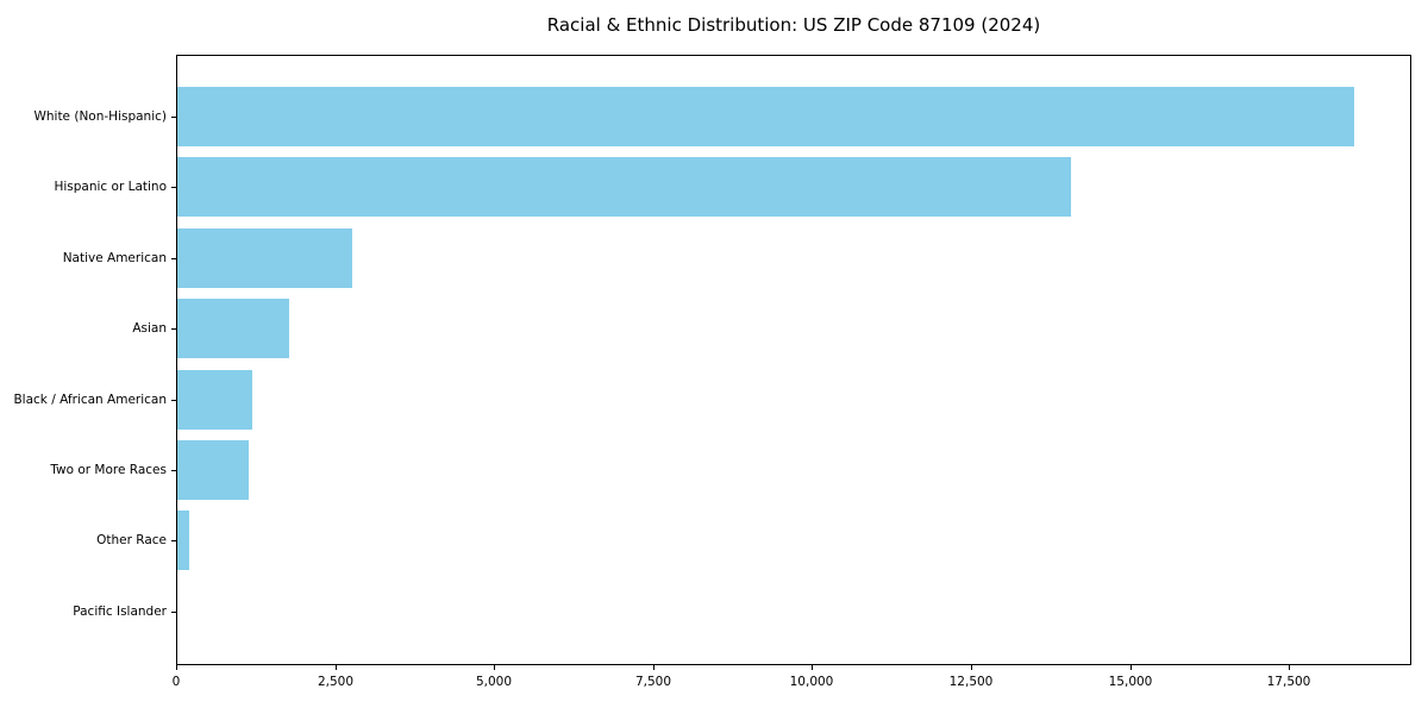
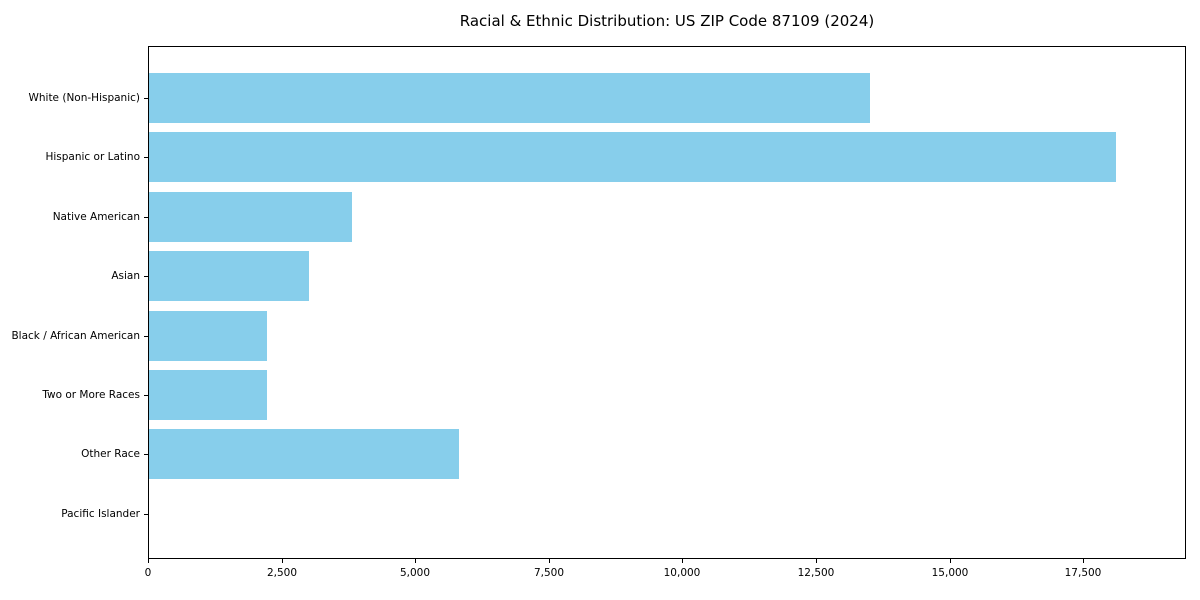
White (Non-Hispanic): 18500 -> 13500
Hispanic or Latino: 14000 -> 18100
Native American: 2800 -> 3800
Asian: 1800 -> 3000
Black / African American: 1200 -> 2200
Two or More Races: 1100 -> 2200
Other Race: 200 -> 5800
